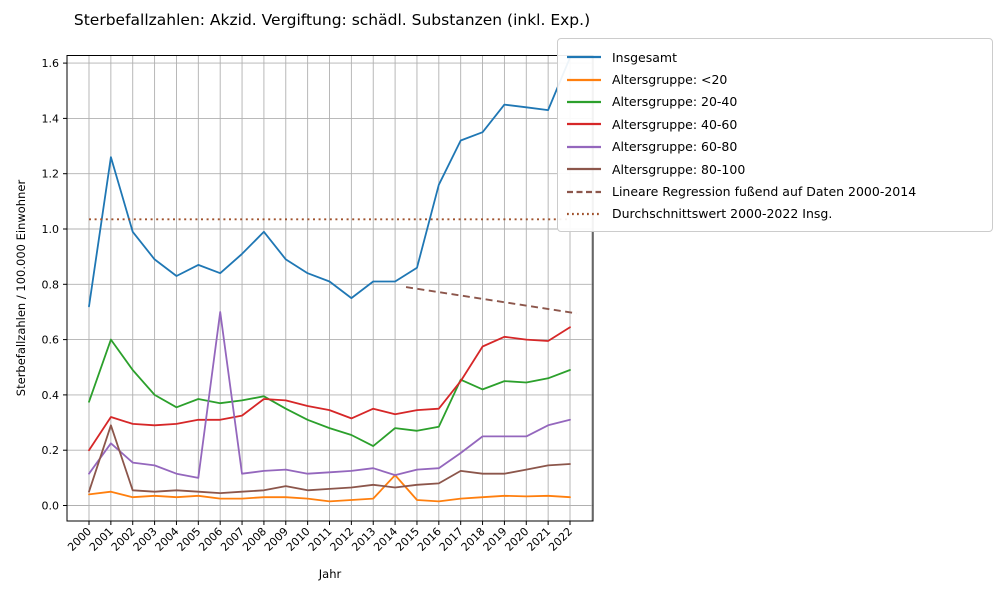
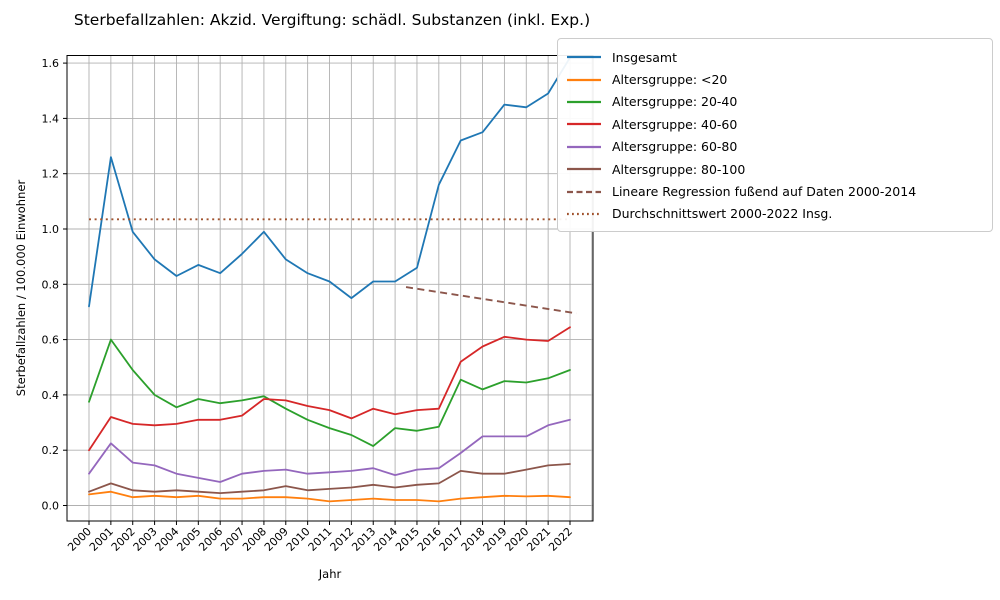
Altersgruppe: 80-100/2001: 0.29 -> 0.08
Altersgruppe: 60-80/2006: 0.70 -> 0.09
Altersgruppe: <20/2014: 0.11 -> 0.02
Altersgruppe: 40-60/2017: 0.45 -> 0.52
Insgesamt/2021: 1.43 -> 1.49
